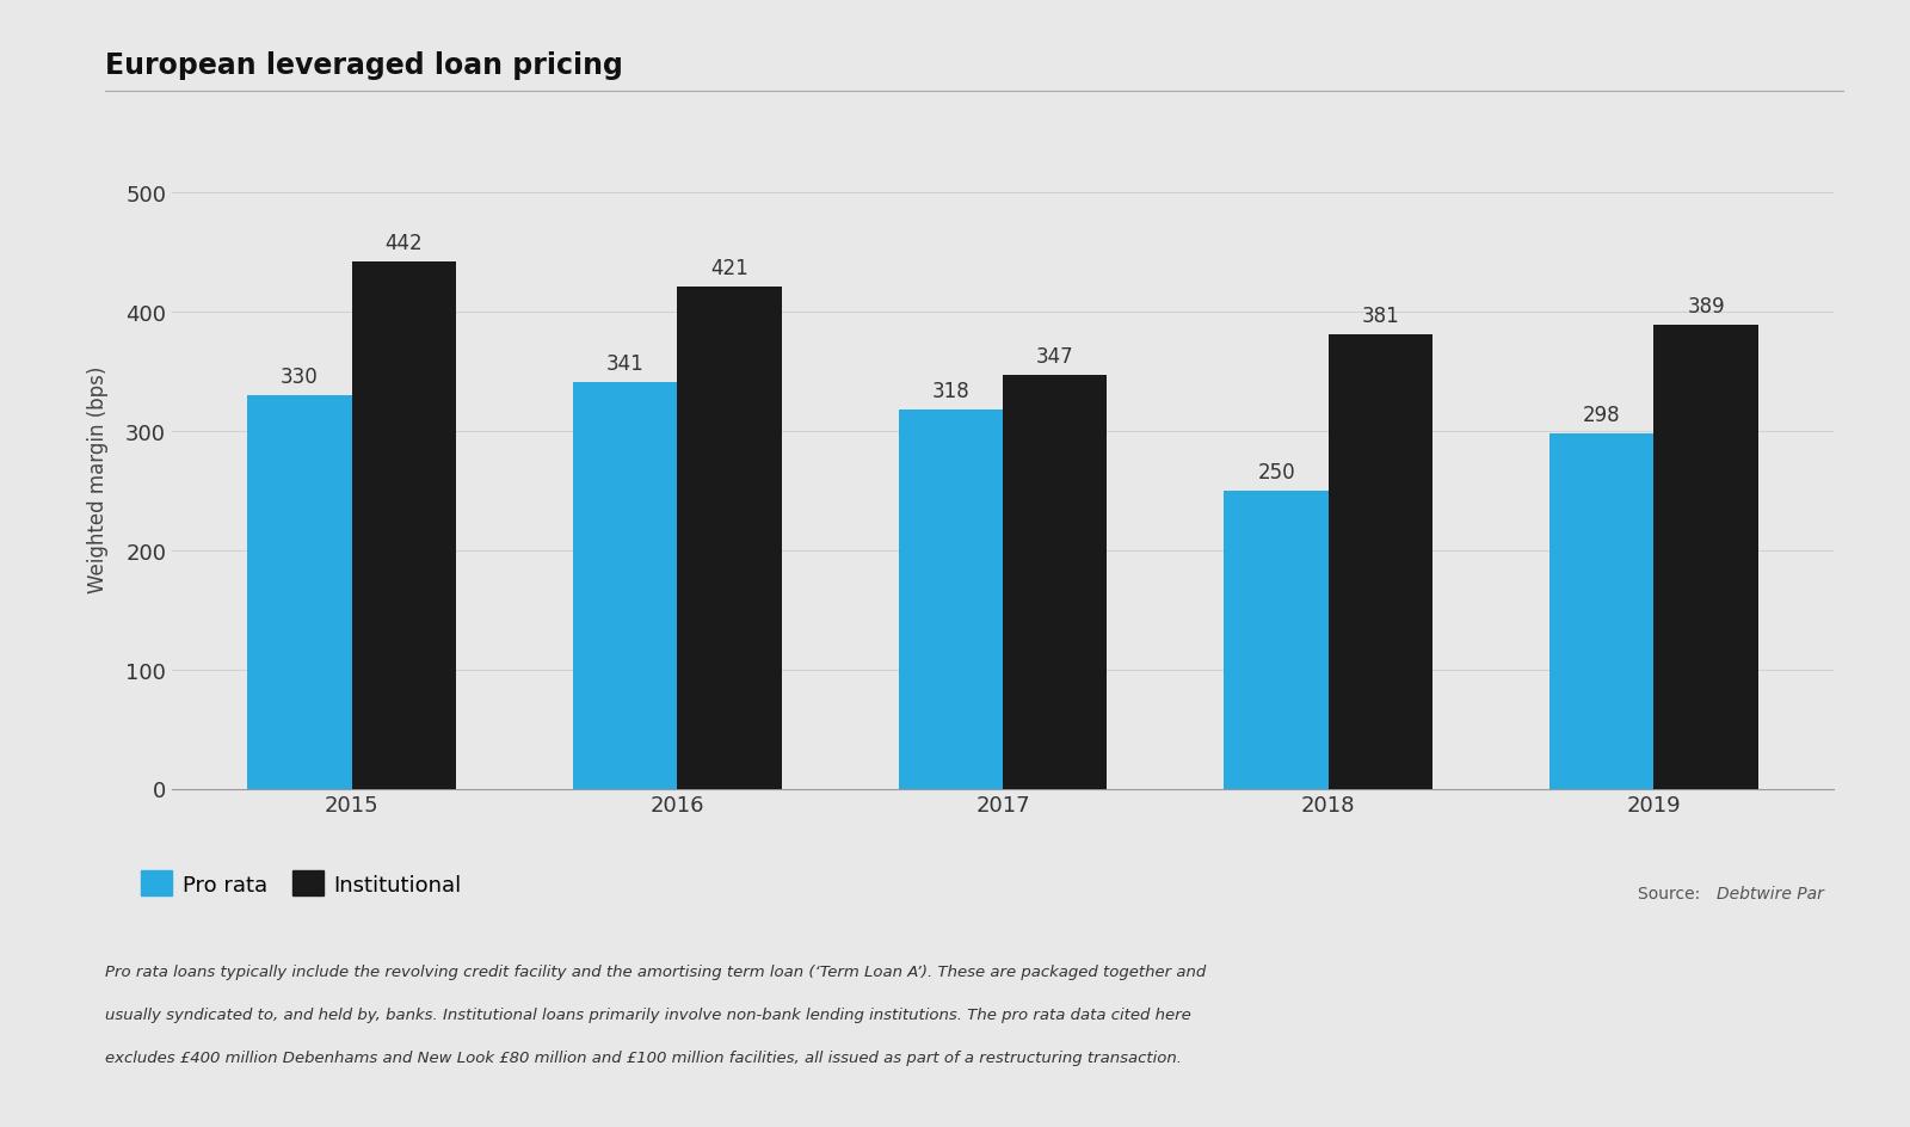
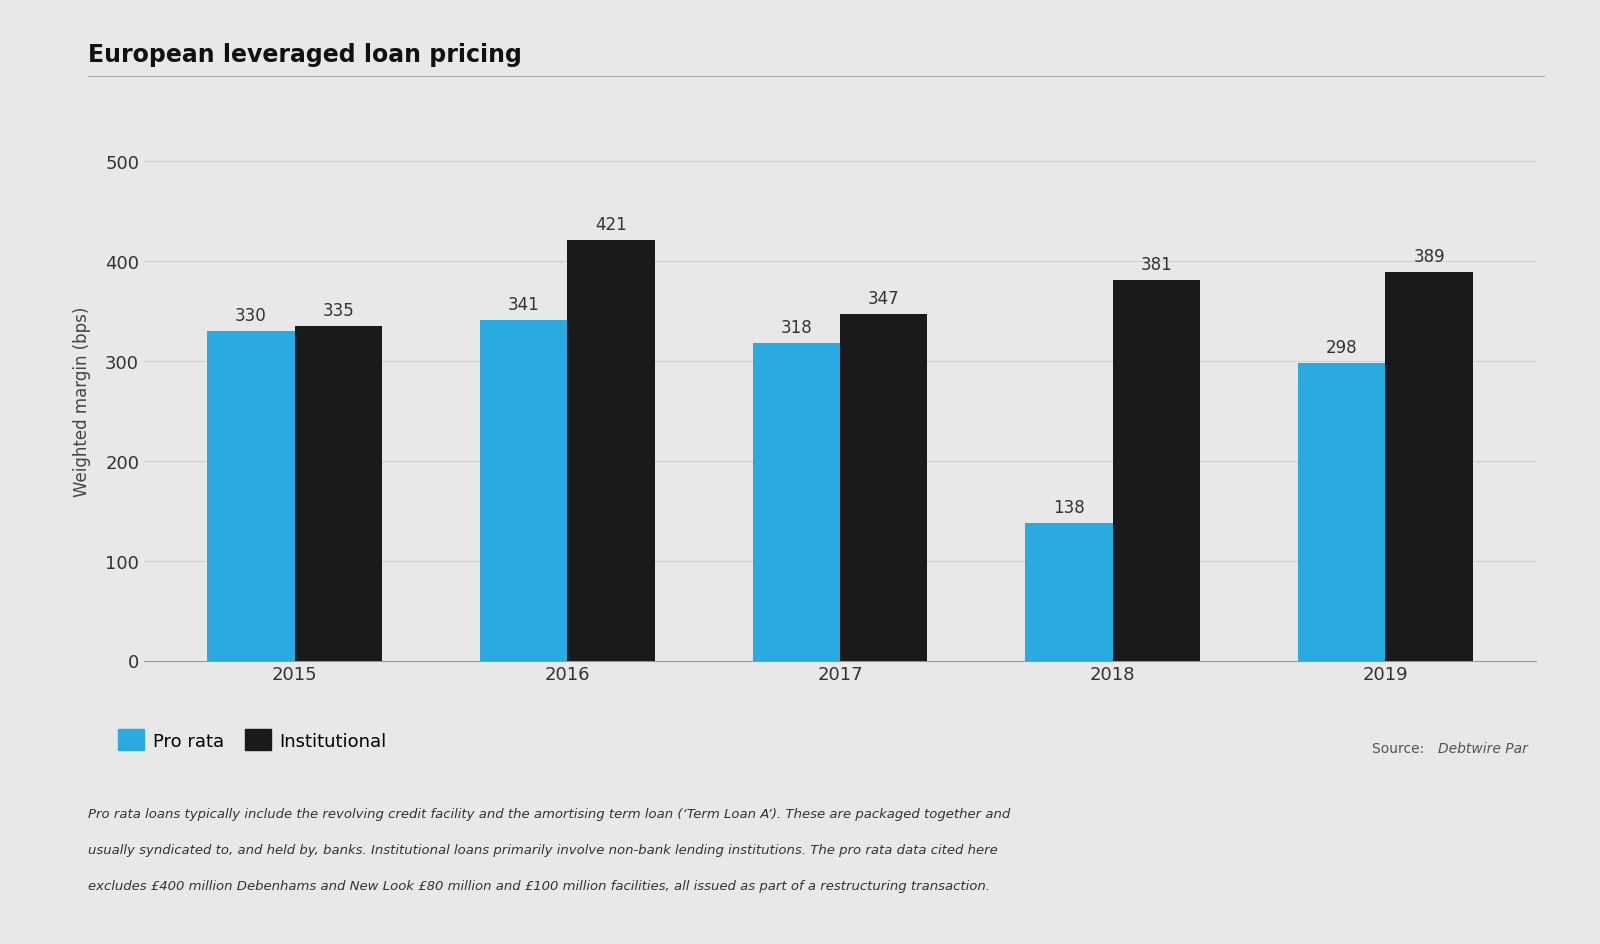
Institutional/2015: 442 -> 335
Pro rata/2018: 250 -> 138
